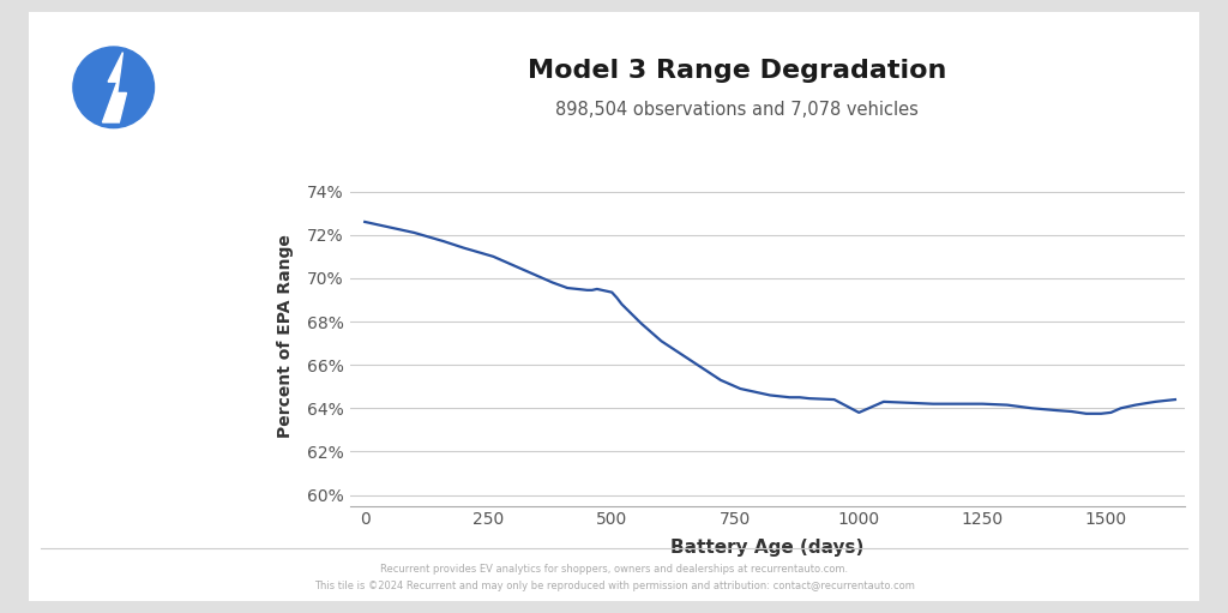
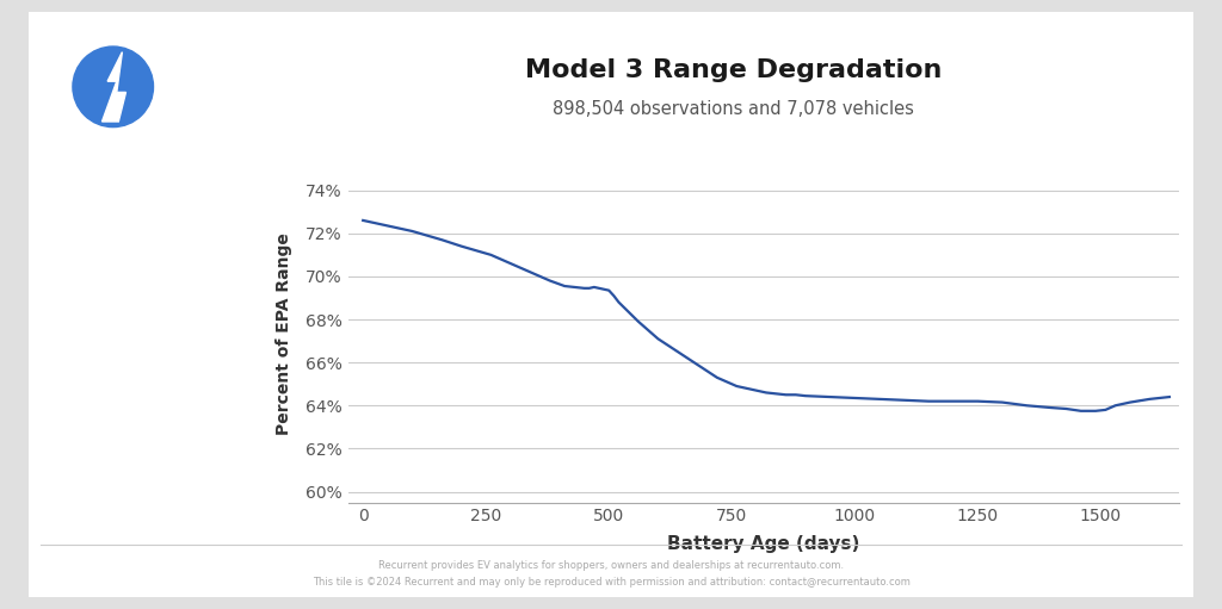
1000: 63.8% -> 64.3%
